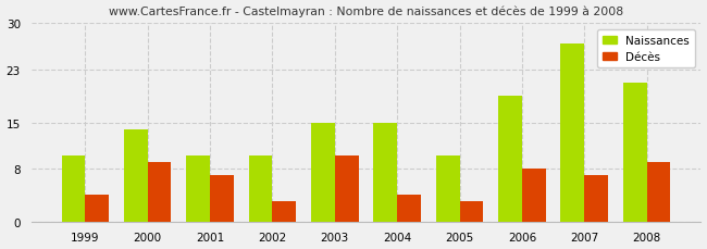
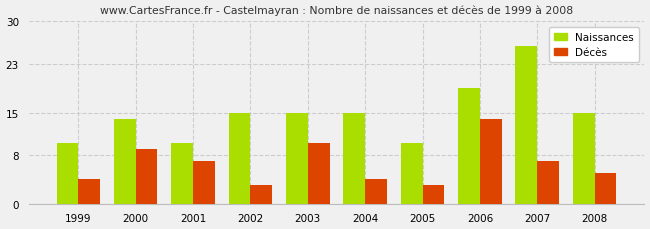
Naissances/2002: 10 -> 15
Décès/2006: 8 -> 14
Naissances/2007: 27 -> 26
Naissances/2008: 21 -> 15
Décès/2008: 9 -> 5
